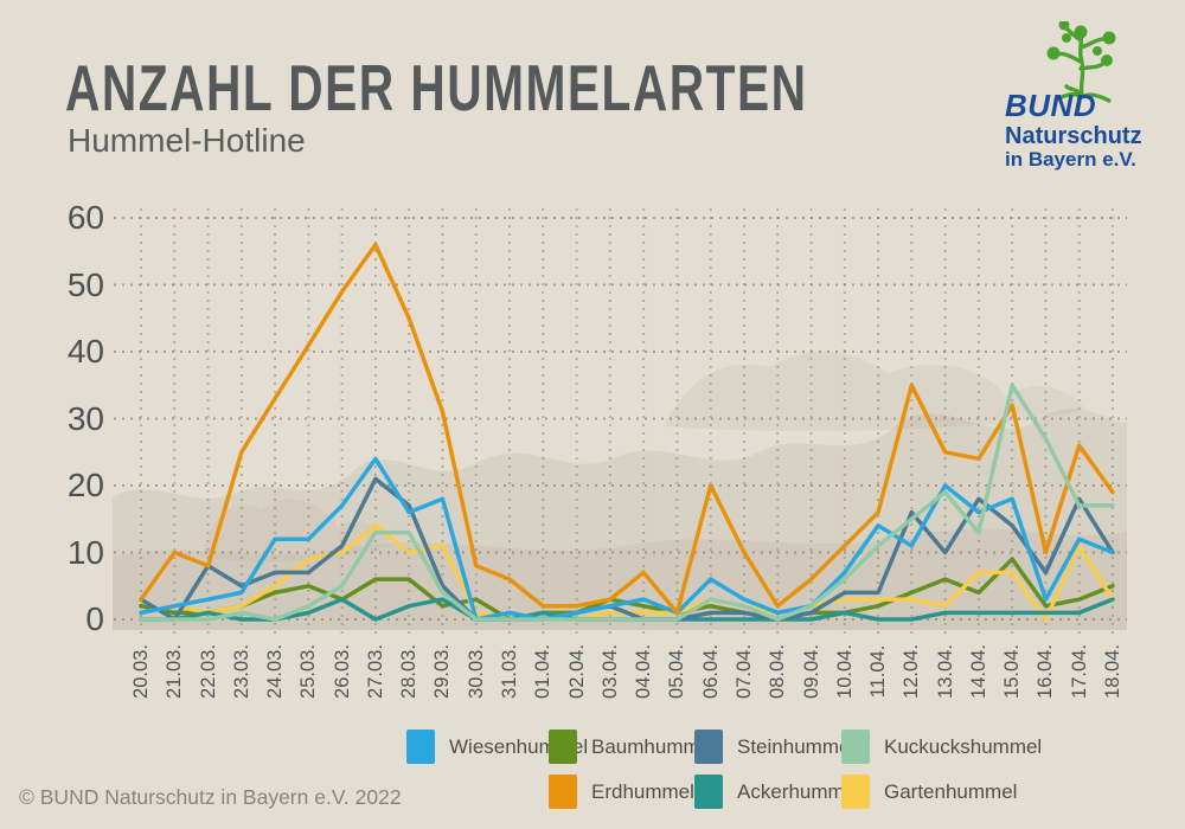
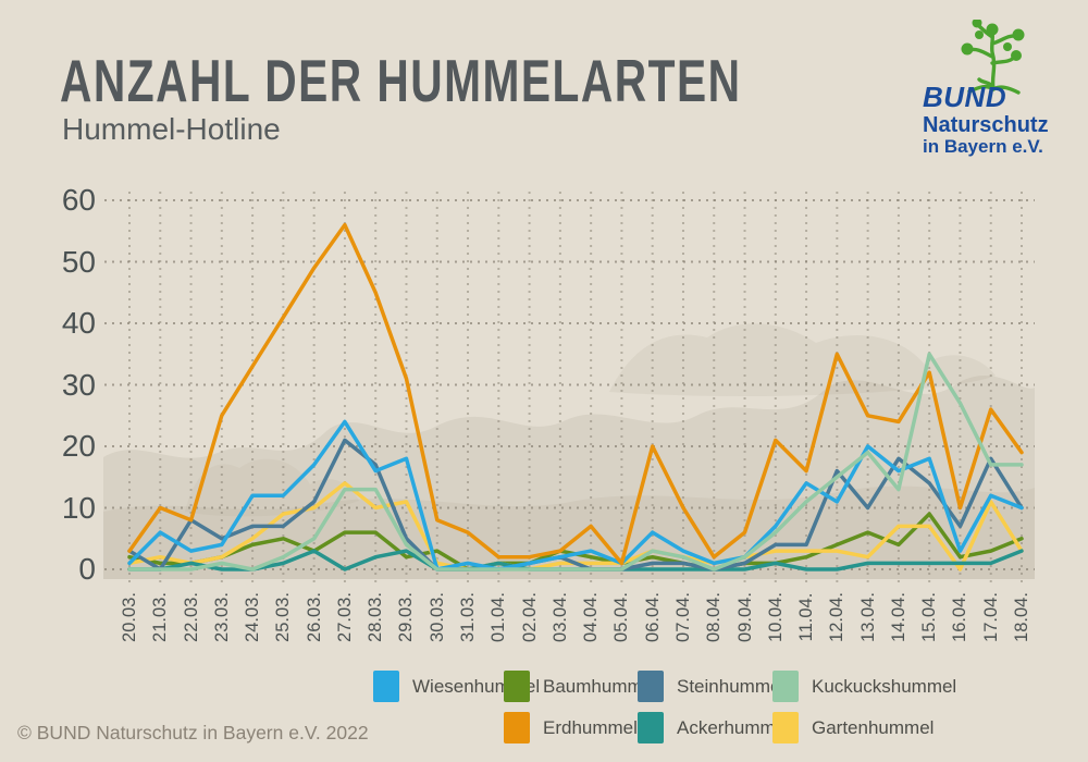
Wiesenhummel/21.03.: 2 -> 6
Erdhummel/10.04.: 11 -> 21
